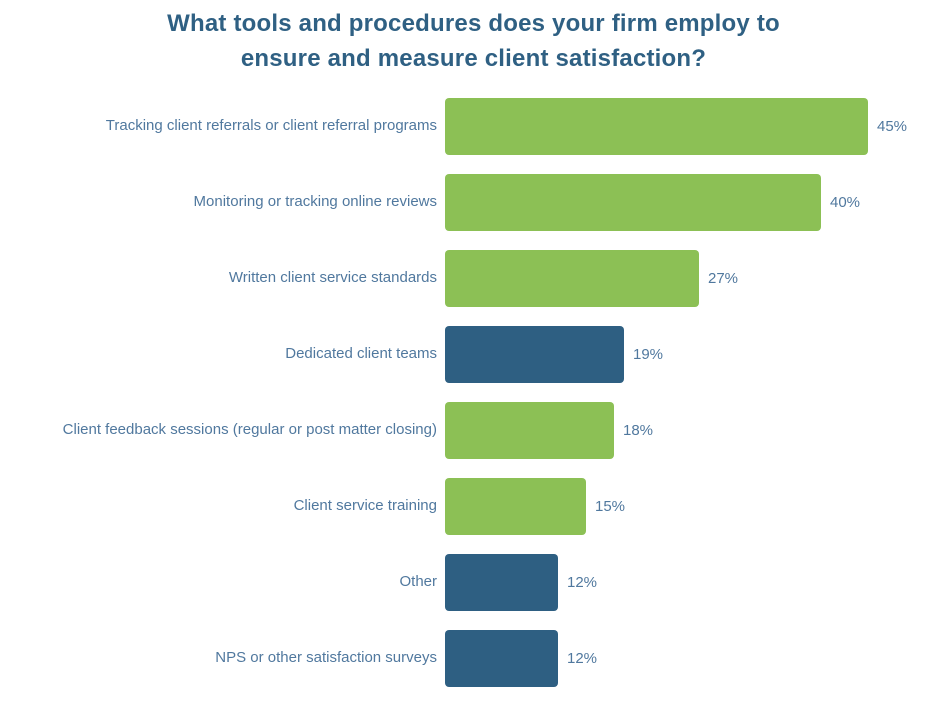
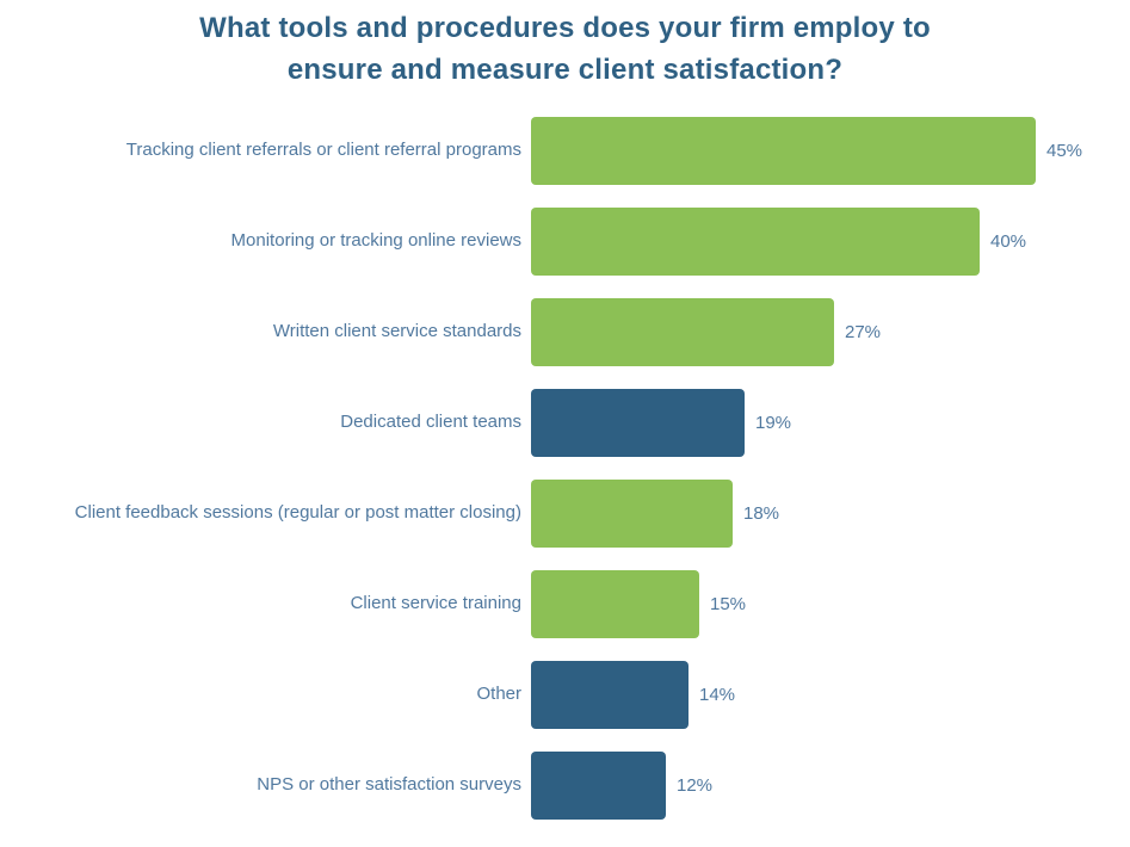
Other: 12% -> 14%
